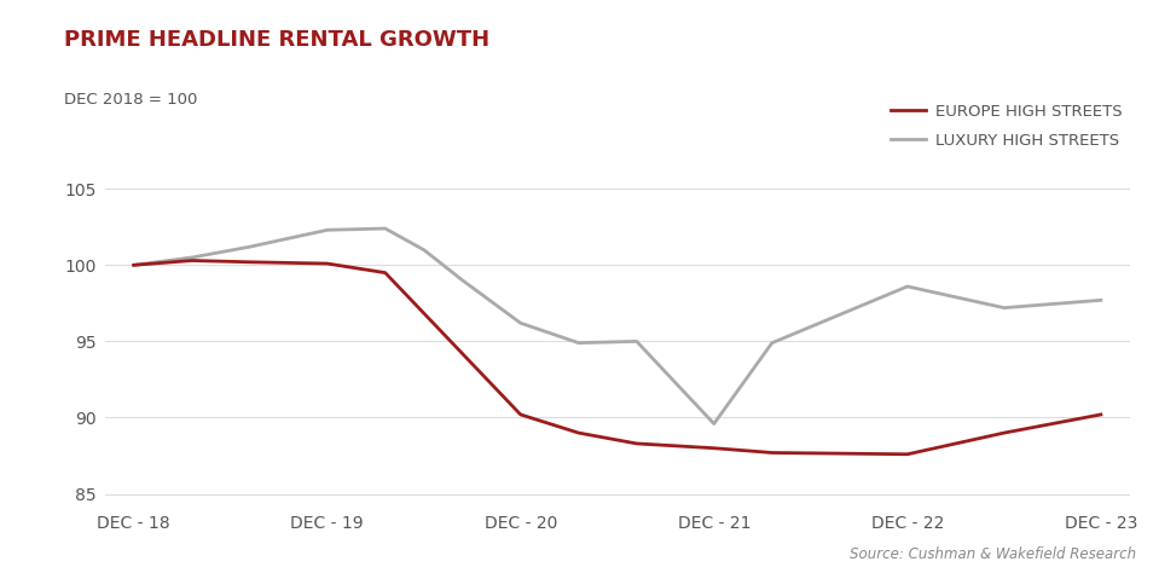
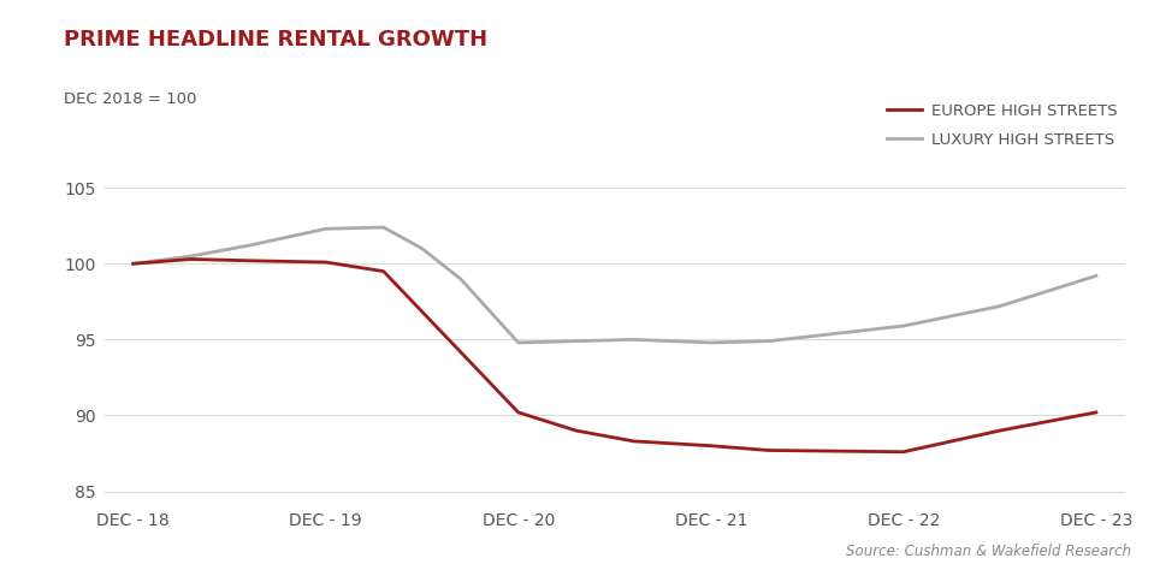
LUXURY HIGH STREETS/DEC - 20: 96.2 -> 94.8
LUXURY HIGH STREETS/DEC - 21: 89.6 -> 94.8
LUXURY HIGH STREETS/DEC - 22: 98.6 -> 95.9
LUXURY HIGH STREETS/DEC - 23: 97.7 -> 99.2
